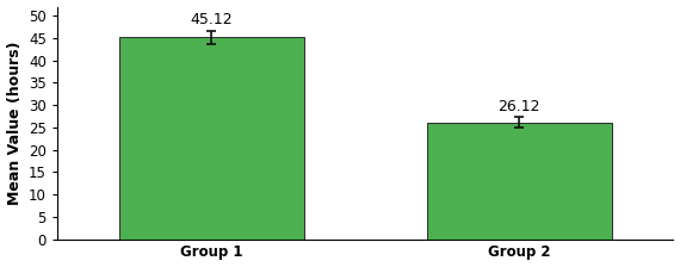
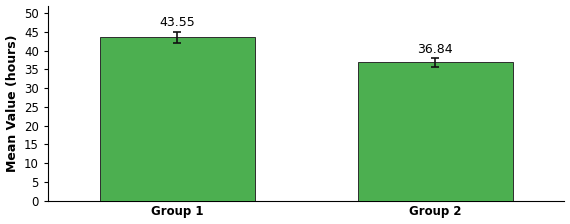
Group 1: 45.12 -> 43.55
Group 2: 26.12 -> 36.84
